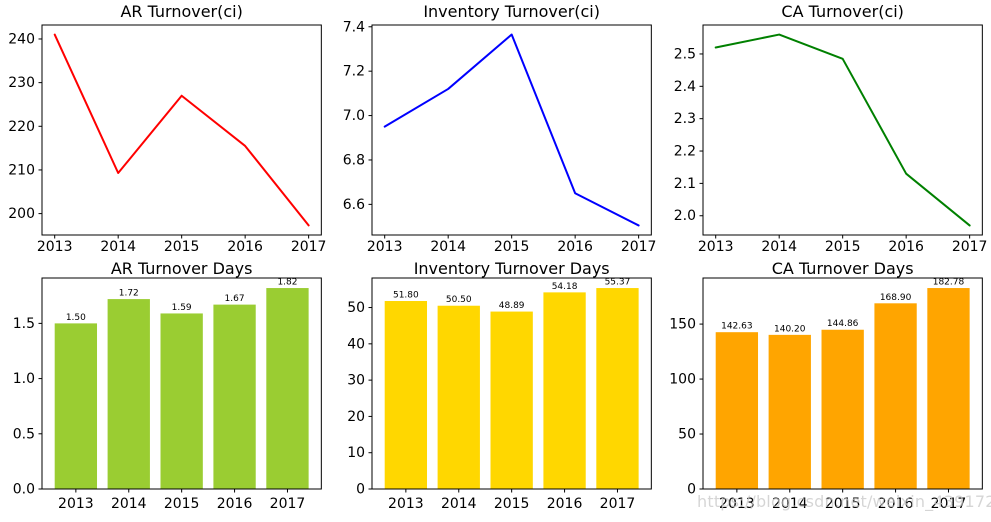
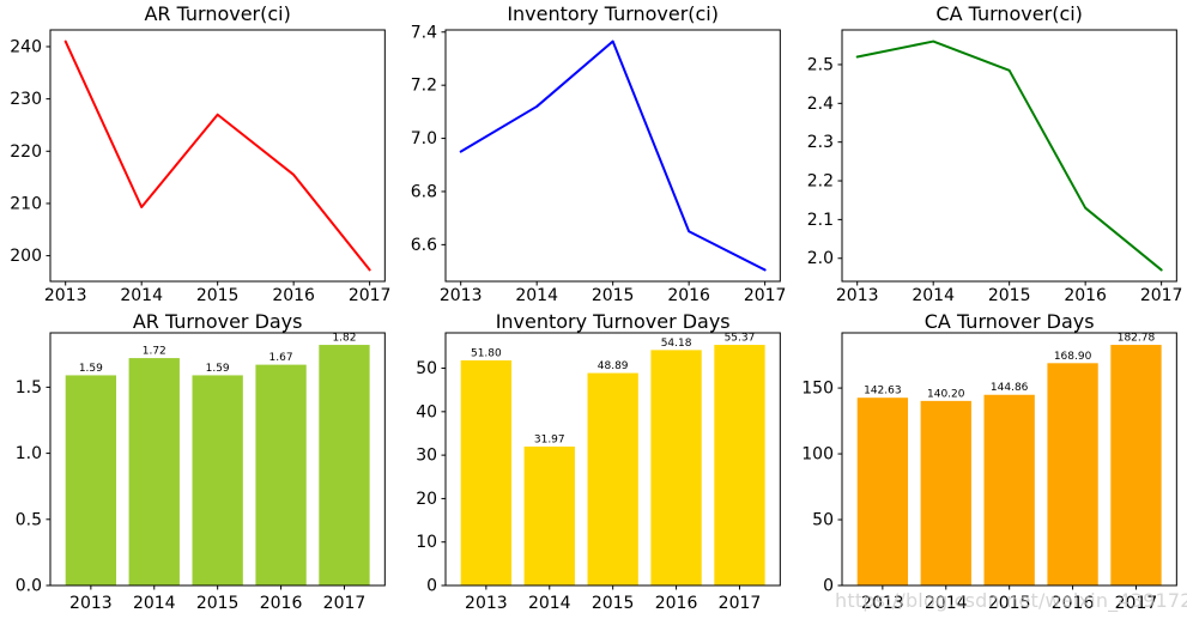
AR Turnover Days/2013: 1.50 -> 1.59
Inventory Turnover Days/2014: 50.50 -> 31.97
